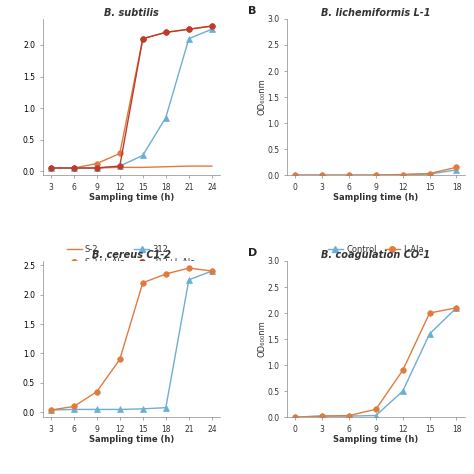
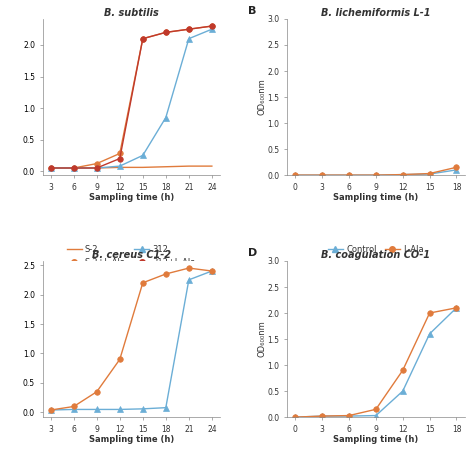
B. subtilis/312+L-Ala/12: 0.08 -> 0.20
